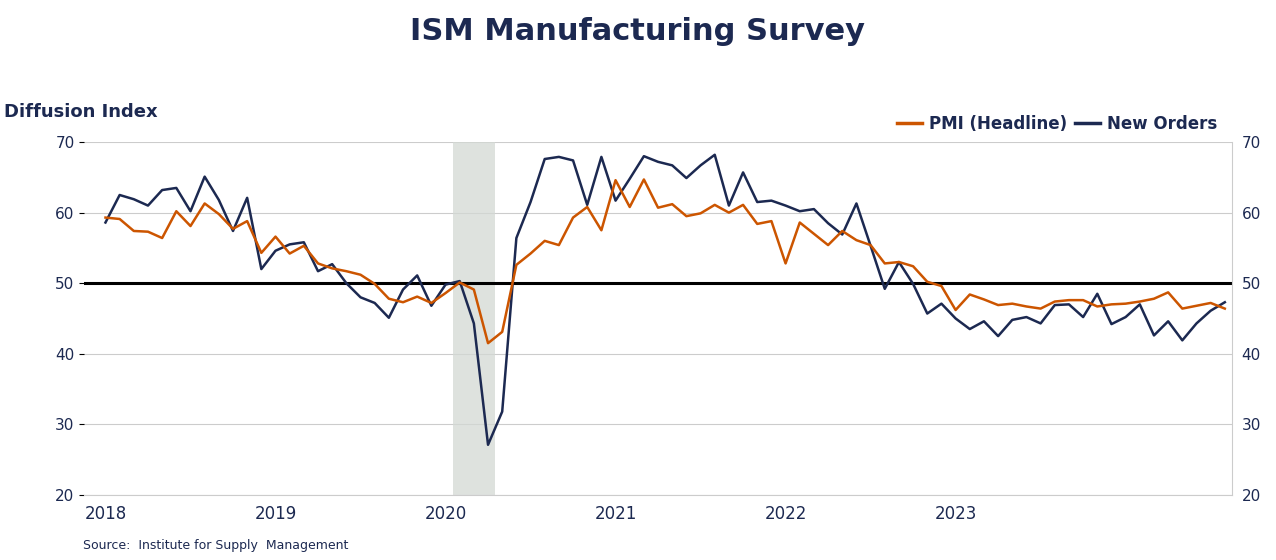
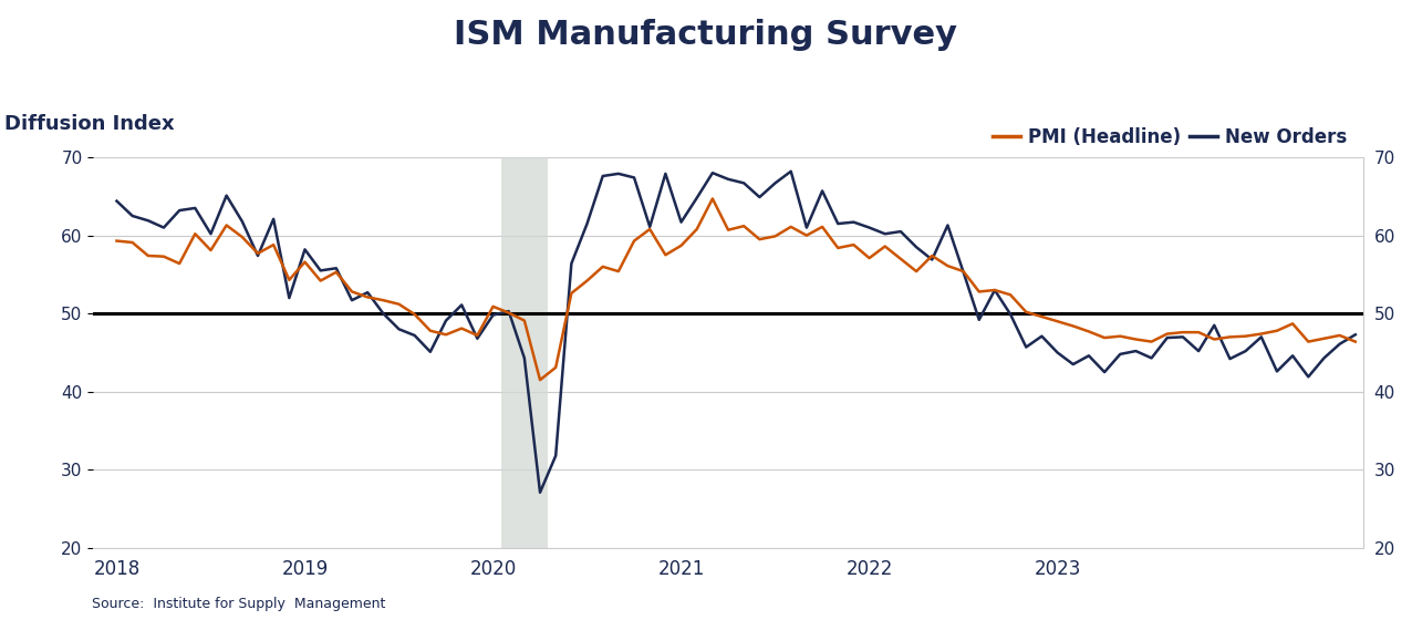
New Orders/2018: 58.6 -> 64.4
New Orders/2019: 54.6 -> 58.2
PMI (Headline)/2020: 48.6 -> 50.9
PMI (Headline)/2021: 64.6 -> 58.7
PMI (Headline)/2022: 52.8 -> 57.1
PMI (Headline)/2023: 46.2 -> 49.0
